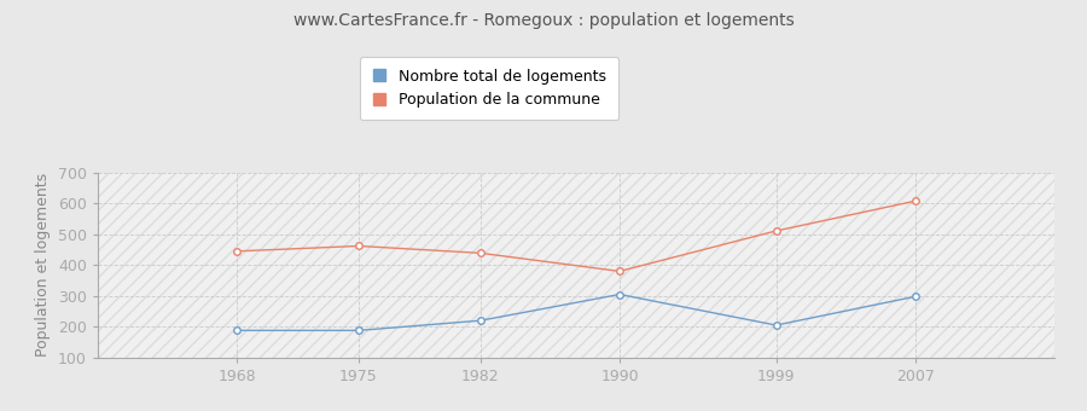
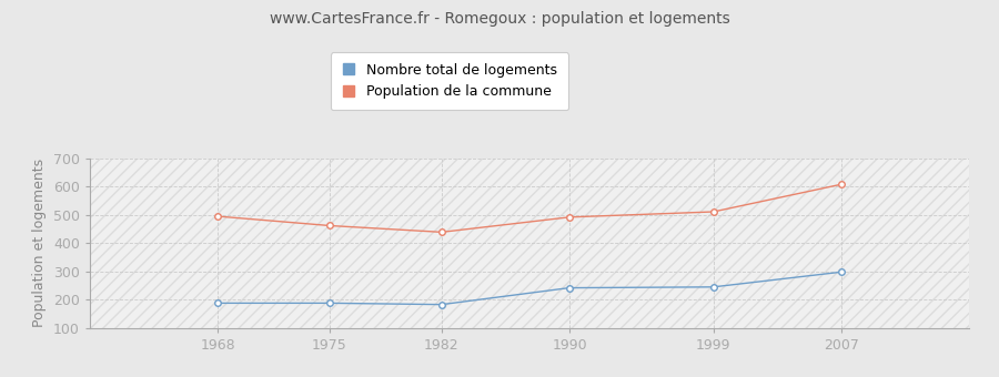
Population de la commune/1968: 445 -> 495
Nombre total de logements/1982: 220 -> 183
Nombre total de logements/1990: 305 -> 242
Population de la commune/1990: 380 -> 492
Nombre total de logements/1999: 205 -> 245
